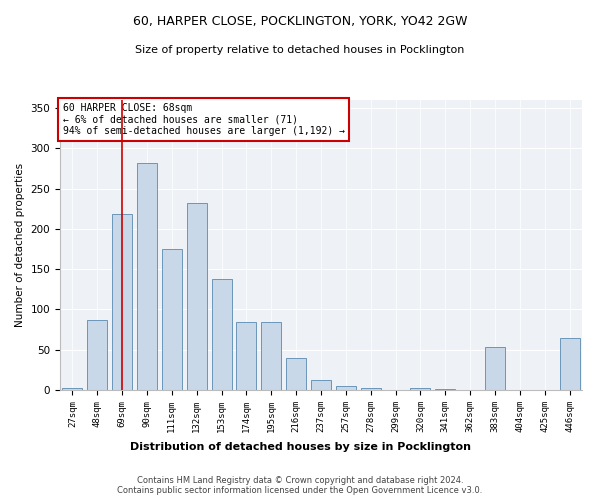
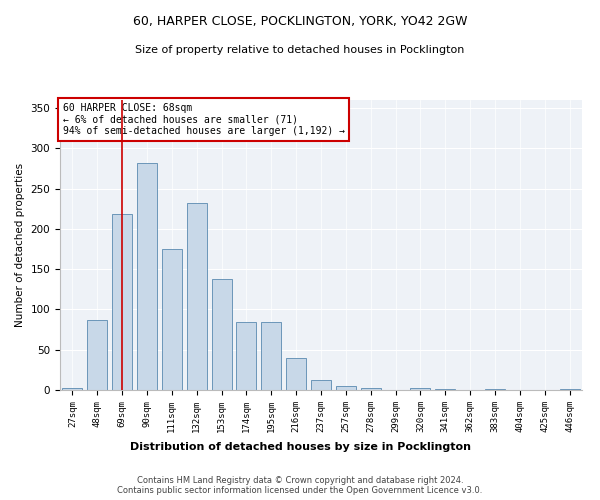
383sqm: 54 -> 1
446sqm: 64 -> 1
